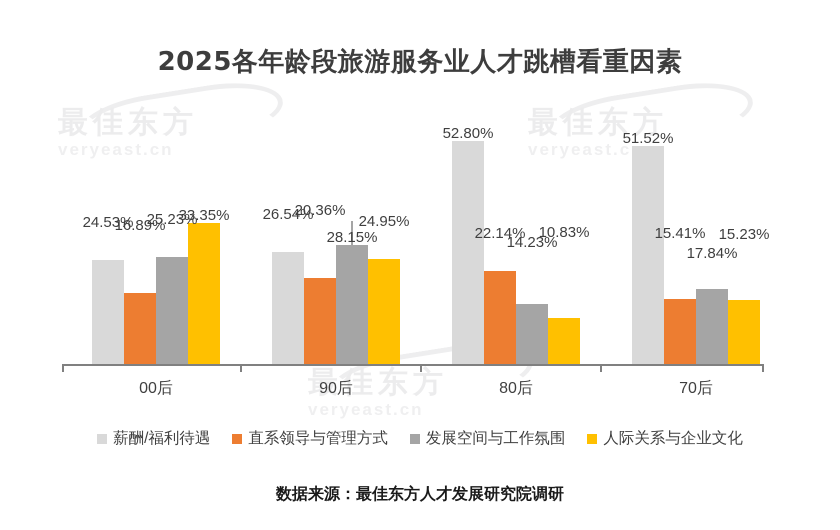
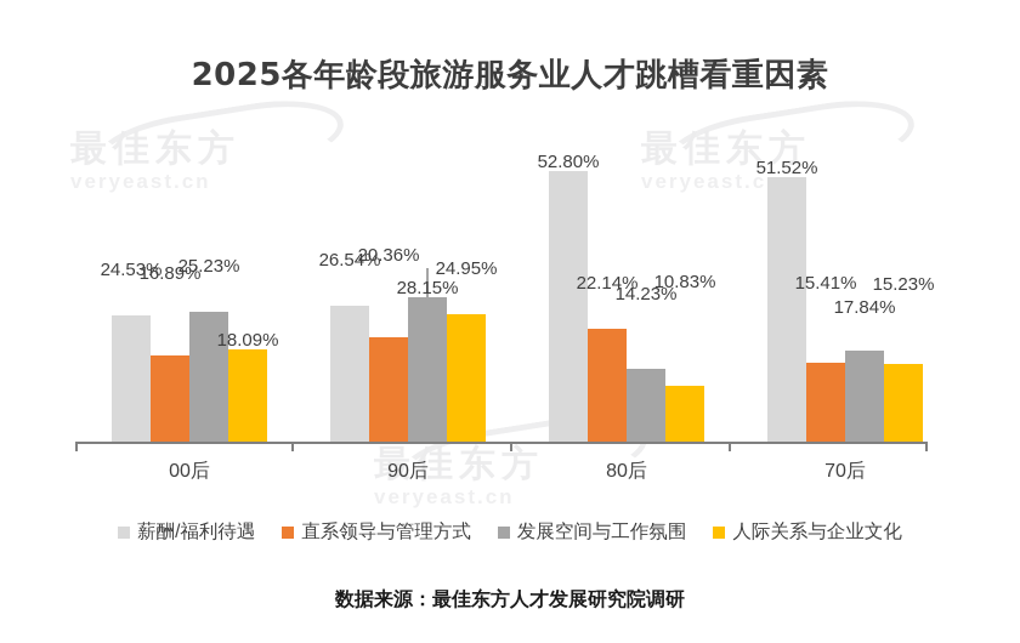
人际关系与企业文化/00后: 33.35% -> 18.09%
